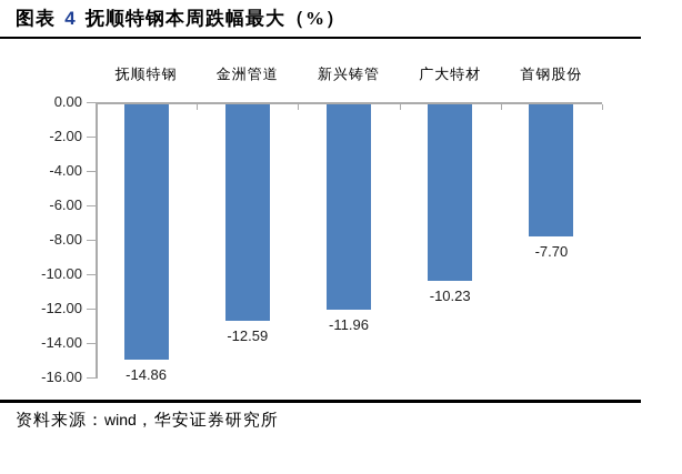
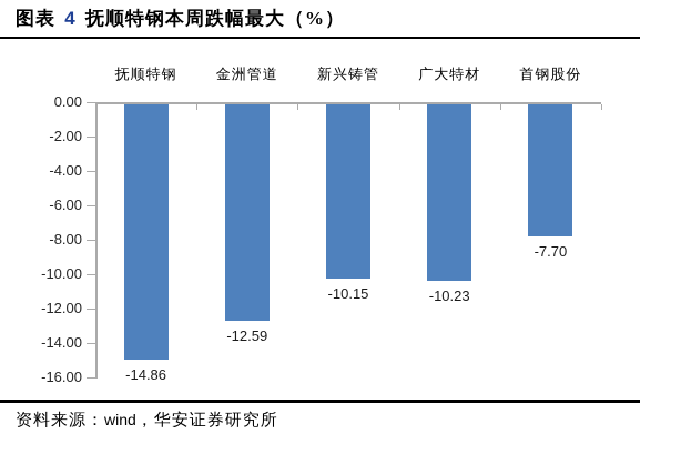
新兴铸管: -11.96 -> -10.15
